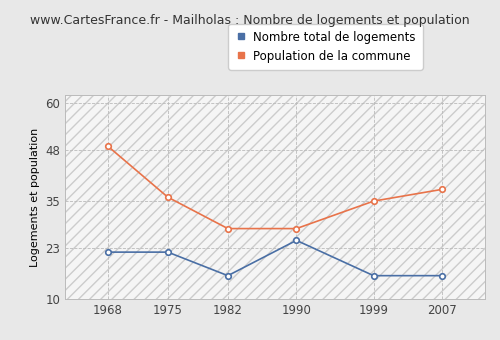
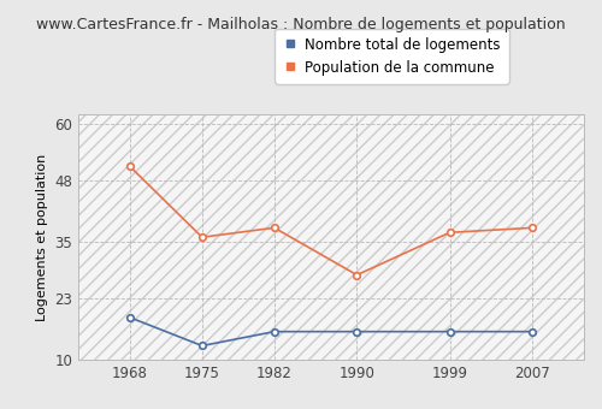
Nombre total de logements/1968: 22 -> 19
Population de la commune/1968: 49 -> 51
Nombre total de logements/1975: 22 -> 13
Population de la commune/1982: 28 -> 38
Nombre total de logements/1990: 25 -> 16
Population de la commune/1999: 35 -> 37
